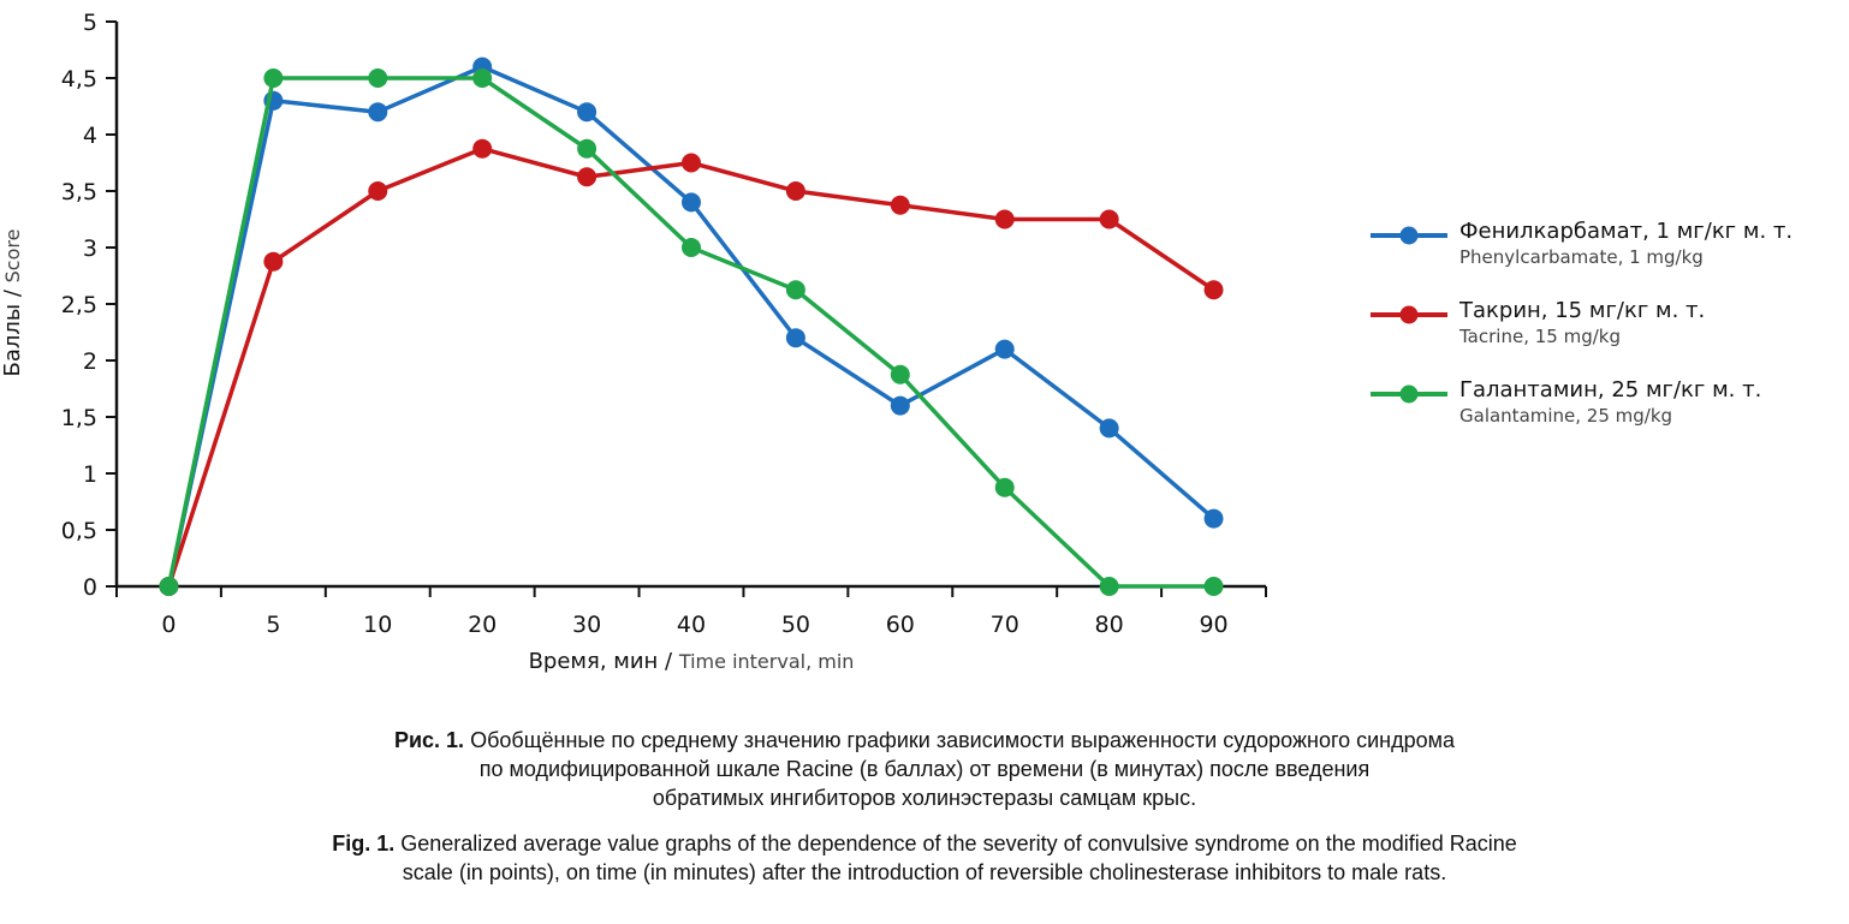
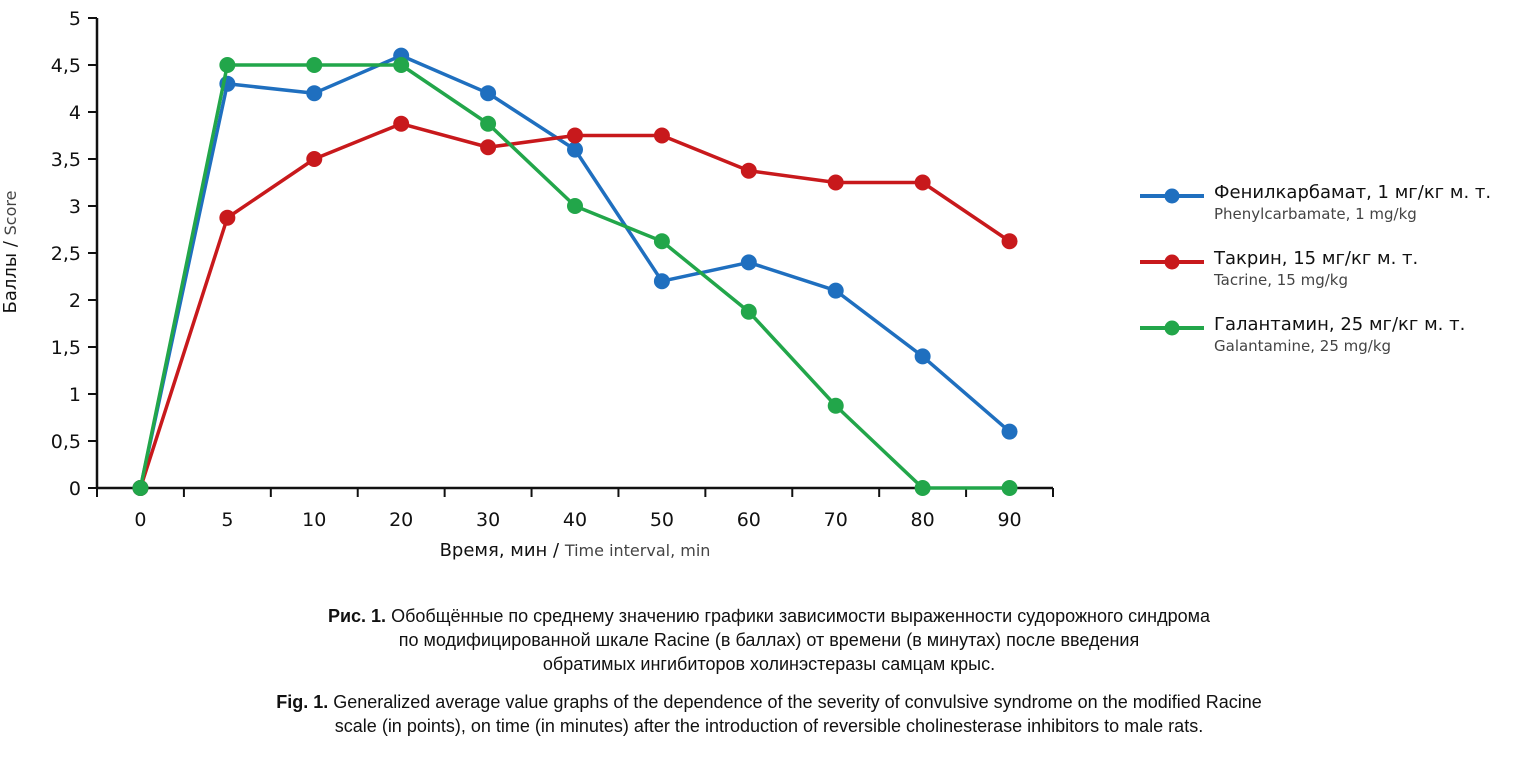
Фенилкарбамат, 1 мг/кг м. т./40: 3.4 -> 3.6
Такрин, 15 мг/кг м. т./50: 3.5 -> 3.8
Фенилкарбамат, 1 мг/кг м. т./60: 1.6 -> 2.4
